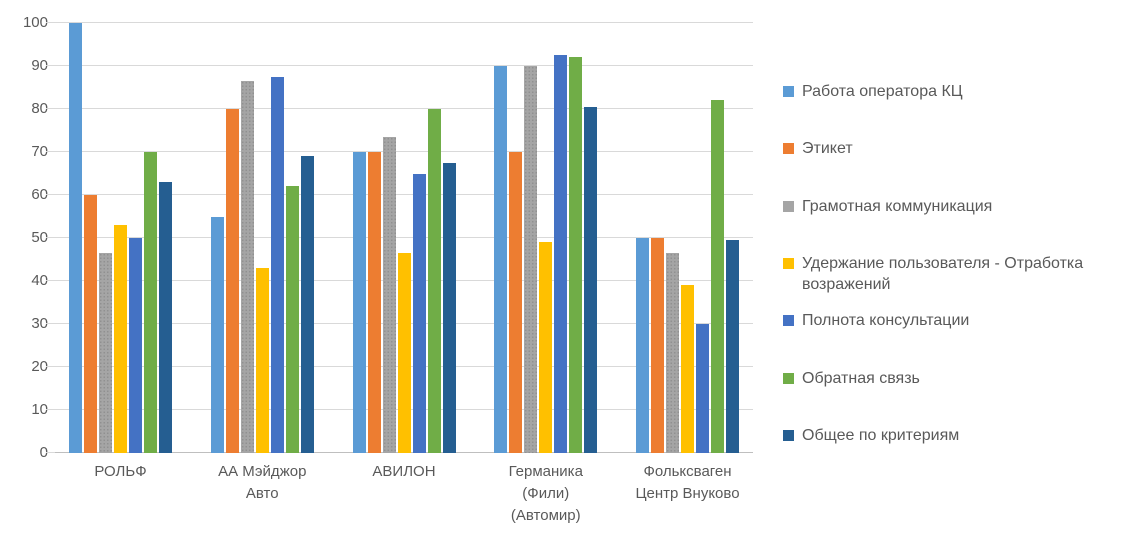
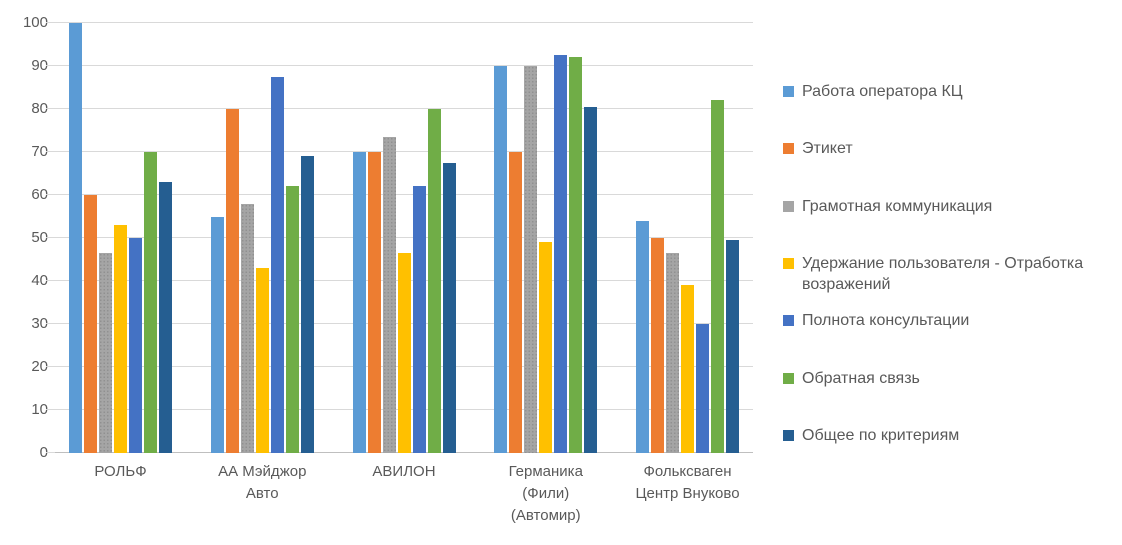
Грамотная коммуникация/АА Мэйджор Авто: 86 -> 58
Полнота консультации/АВИЛОН: 65 -> 62
Работа оператора КЦ/Фольксваген Центр Внуково: 50 -> 54
